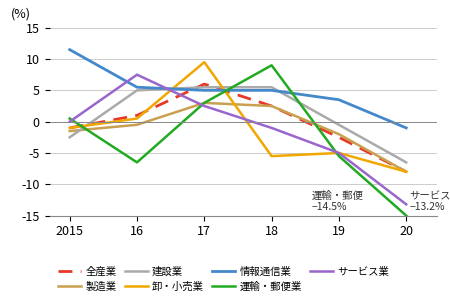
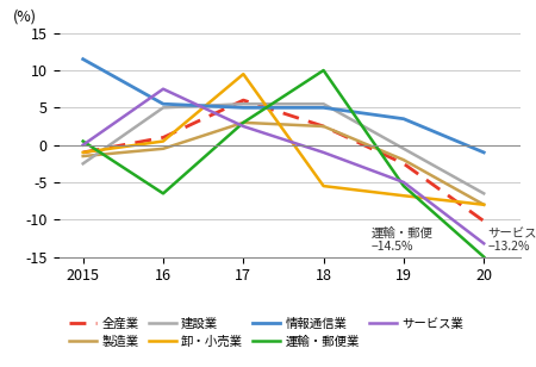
運輸・郵便業/18: 9.0 -> 10.0
卸・小売業/19: -5.0 -> -6.8
全産業/20: -8.0 -> -10.2
